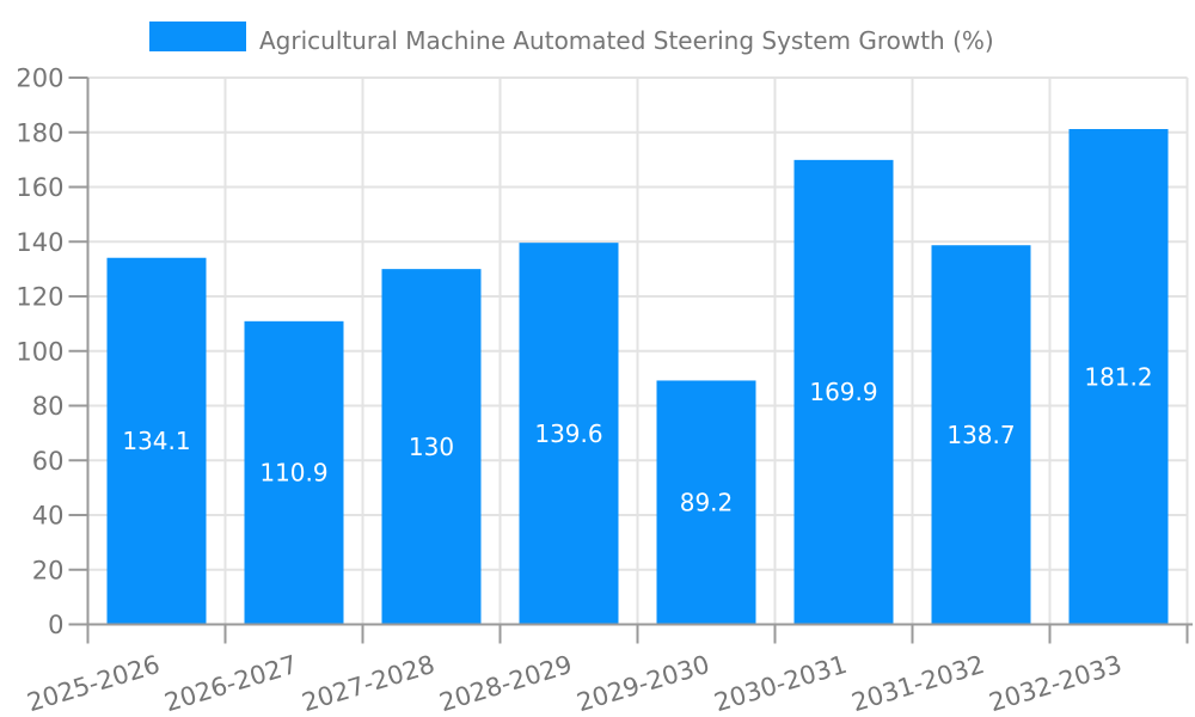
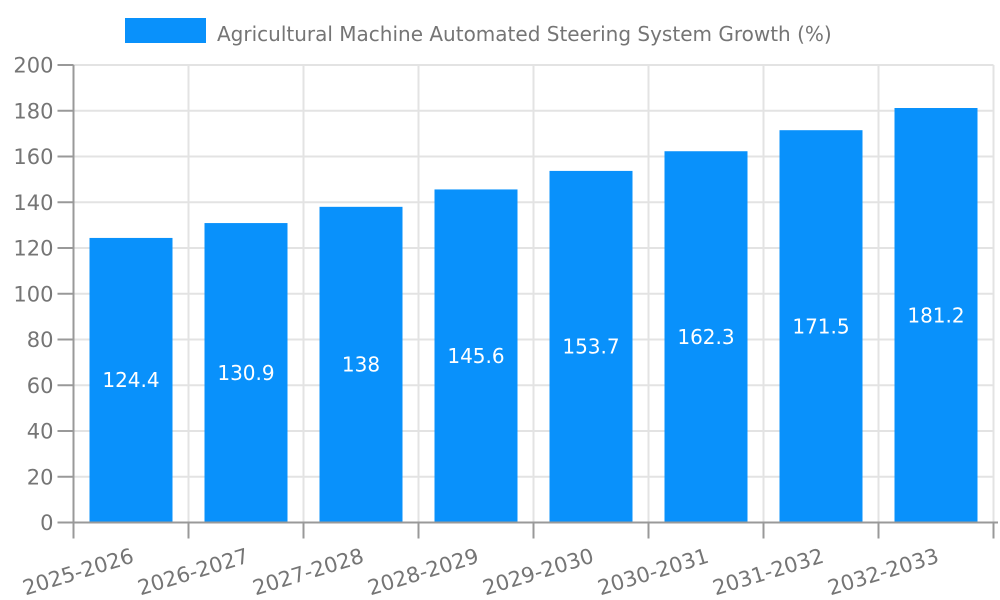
2025-2026: 134.1 -> 124.4
2026-2027: 110.9 -> 130.9
2027-2028: 130 -> 138
2028-2029: 139.6 -> 145.6
2029-2030: 89.2 -> 153.7
2030-2031: 169.9 -> 162.3
2031-2032: 138.7 -> 171.5
